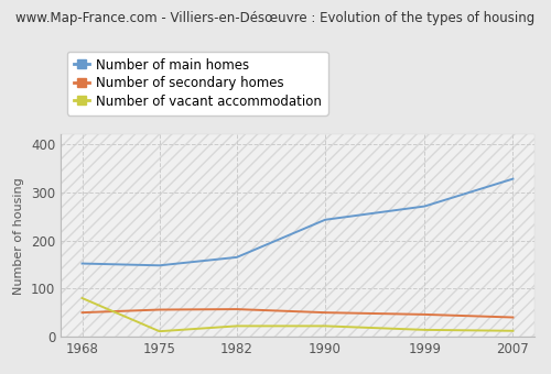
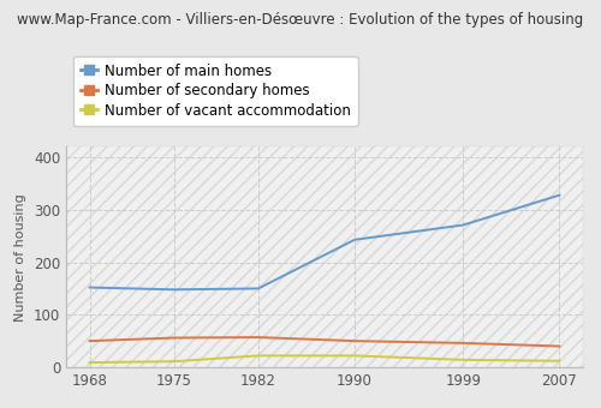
Number of vacant accommodation/1968: 80 -> 9
Number of main homes/1982: 165 -> 150
